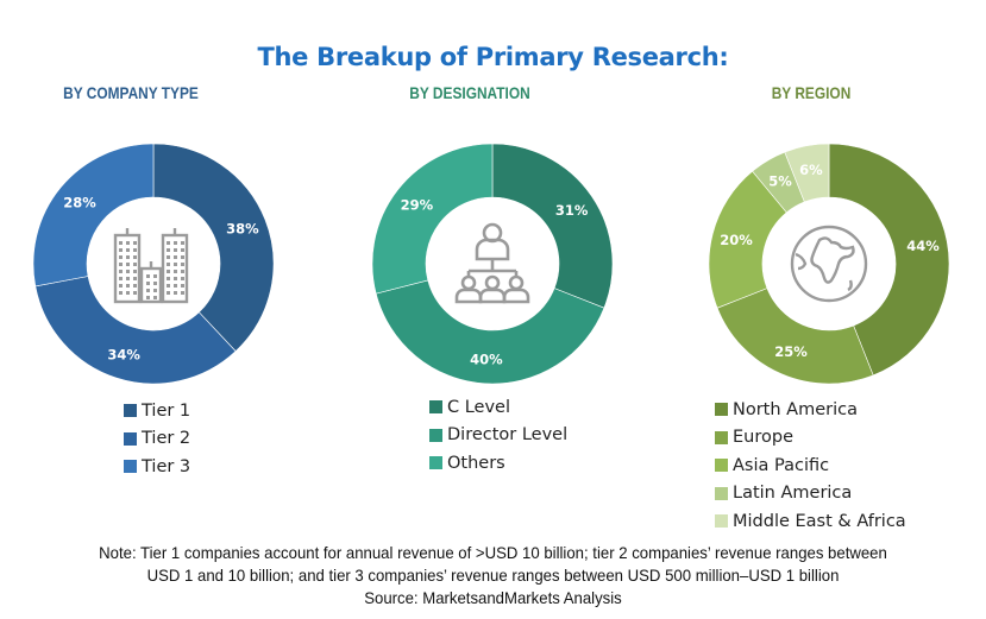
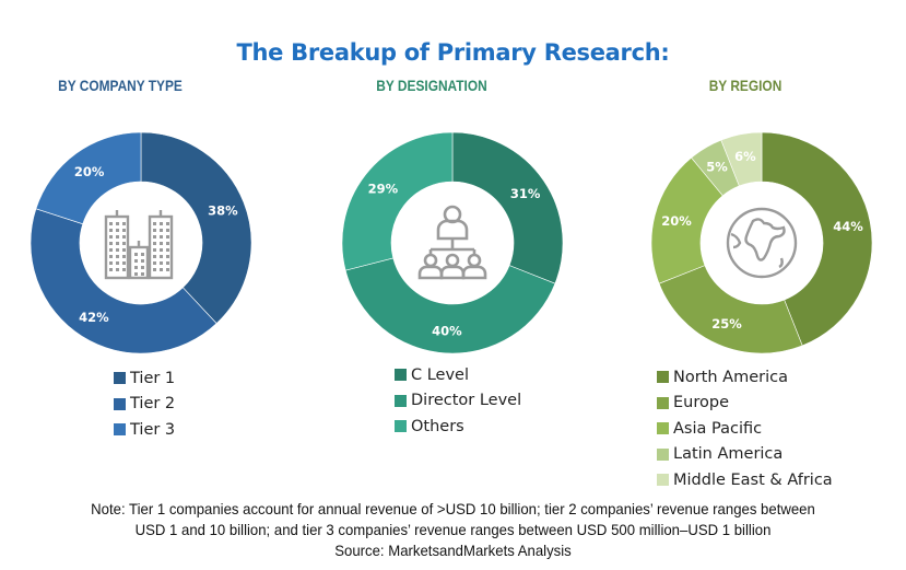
BY COMPANY TYPE/Tier 2: 34% -> 42%
BY COMPANY TYPE/Tier 3: 28% -> 20%
